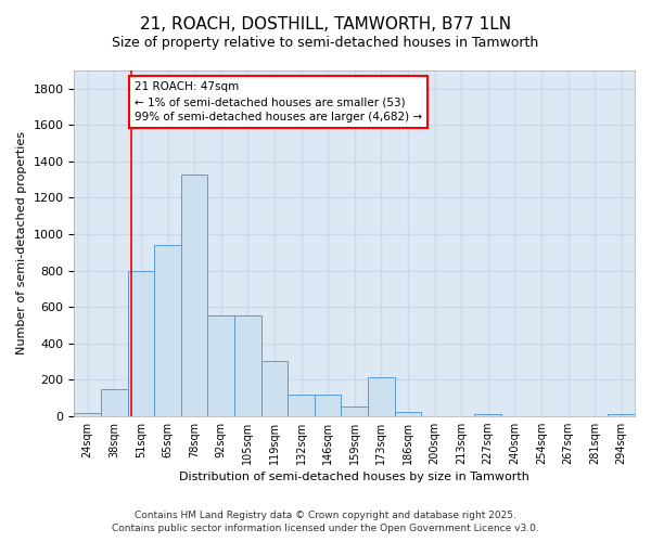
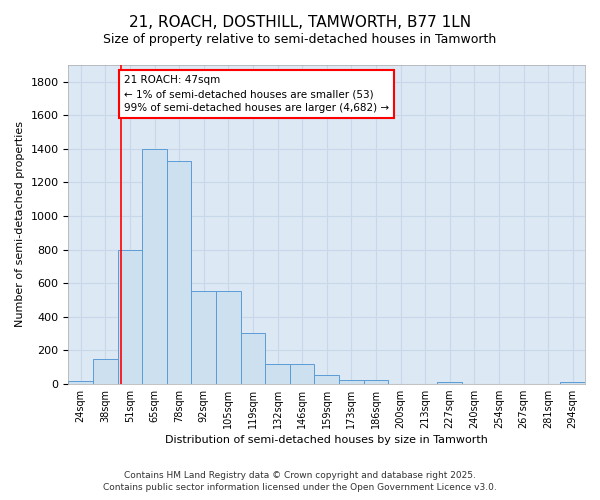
65sqm: 940 -> 1400
173sqm: 210 -> 20
